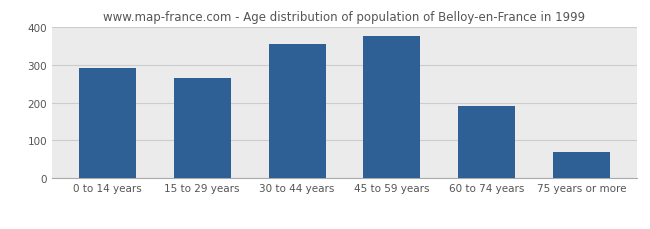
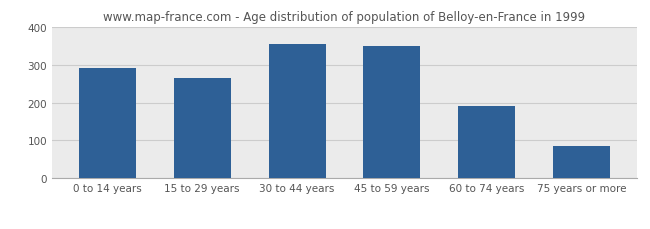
45 to 59 years: 375 -> 350
75 years or more: 70 -> 85
